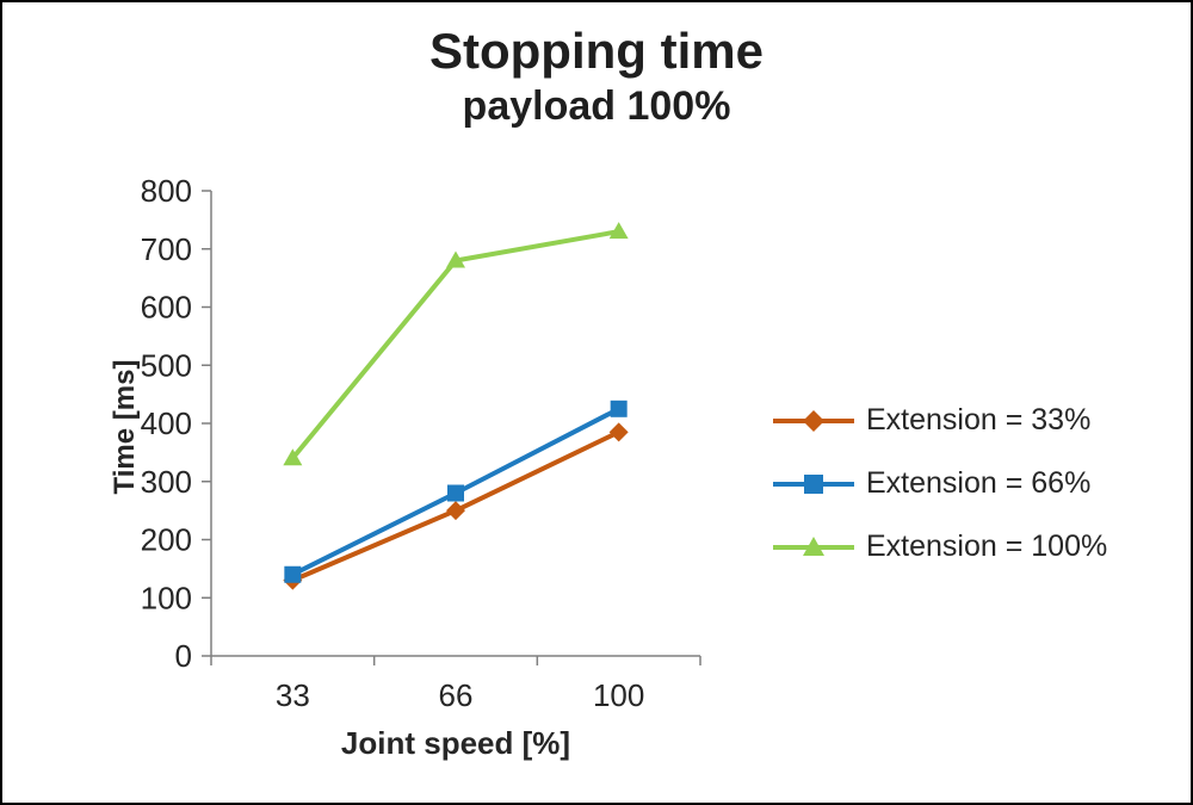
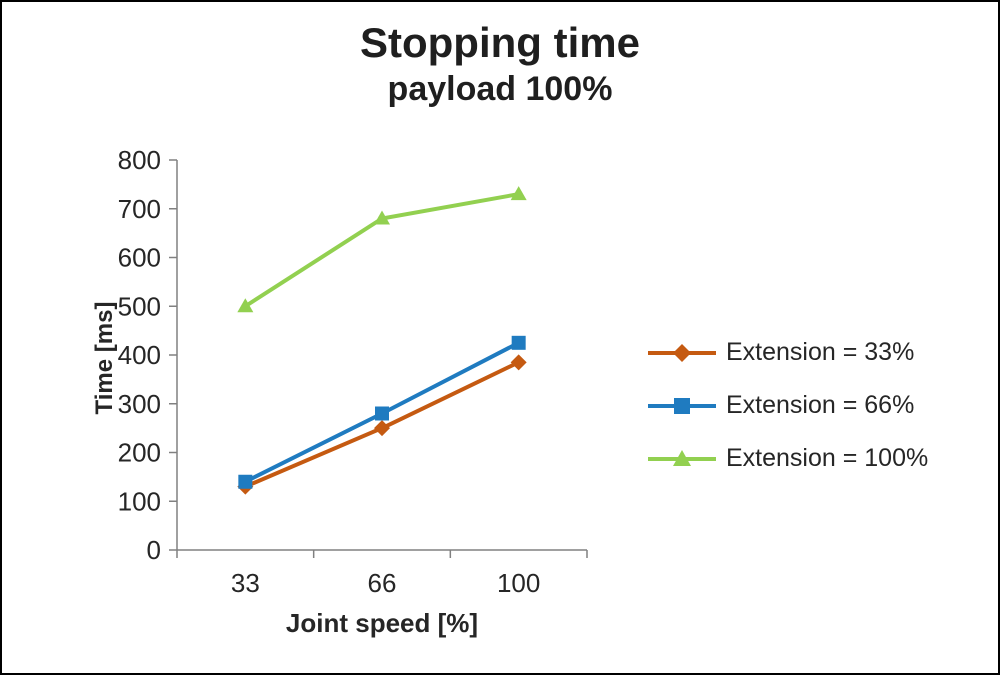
Extension = 100%/33: 340 -> 500
